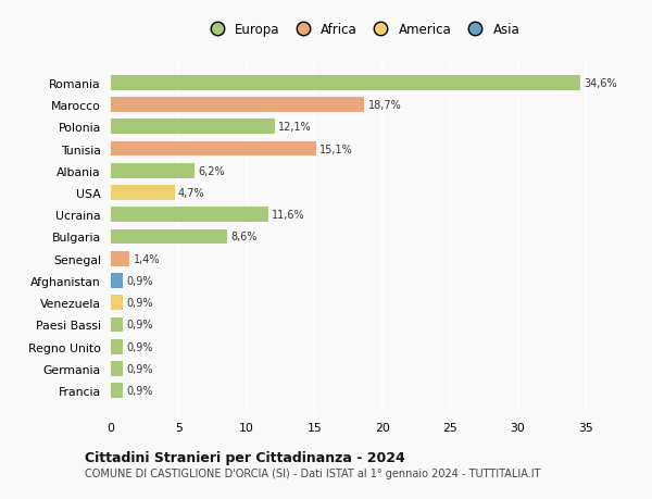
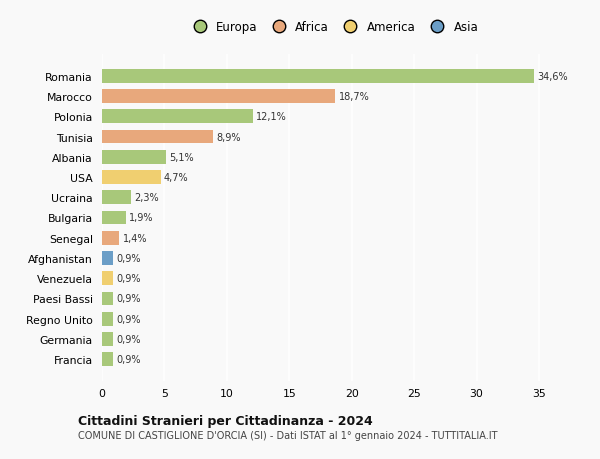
Tunisia: 15,1% -> 8,9%
Albania: 6,2% -> 5,1%
Ucraina: 11,6% -> 2,3%
Bulgaria: 8,6% -> 1,9%
